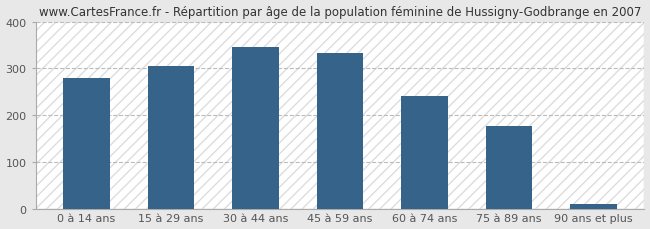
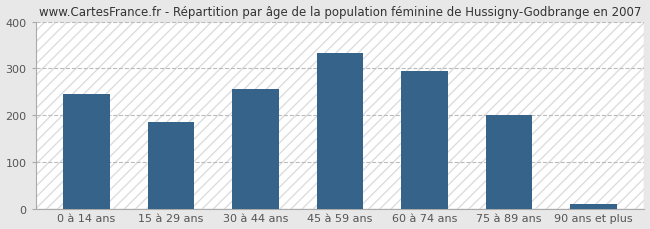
0 à 14 ans: 280 -> 245
15 à 29 ans: 305 -> 185
30 à 44 ans: 345 -> 255
60 à 74 ans: 240 -> 295
75 à 89 ans: 176 -> 200
